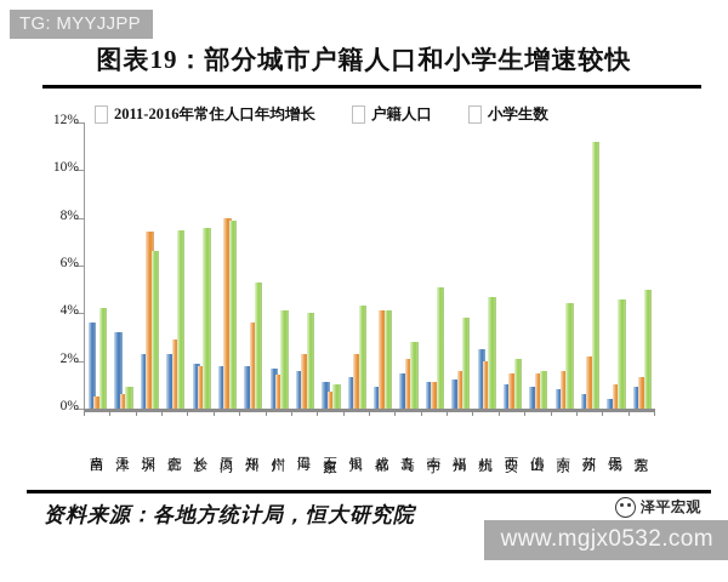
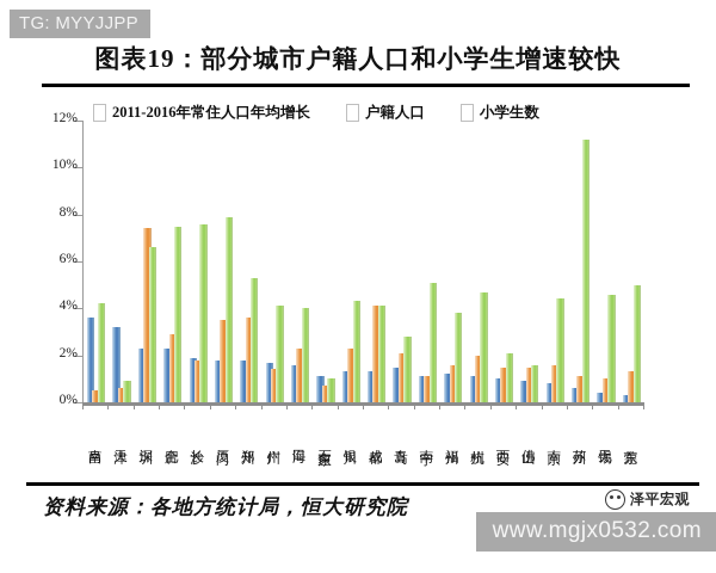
户籍人口/厦门: 8.0% -> 3.5%
2011-2016年常住人口年均增长/成都: 0.9% -> 1.3%
2011-2016年常住人口年均增长/杭州: 2.5% -> 1.1%
户籍人口/苏州: 2.2% -> 1.1%
2011-2016年常住人口年均增长/东莞: 0.9% -> 0.3%
